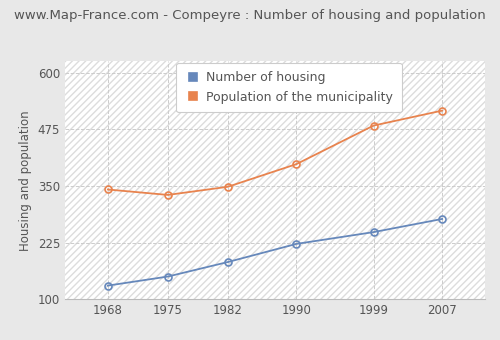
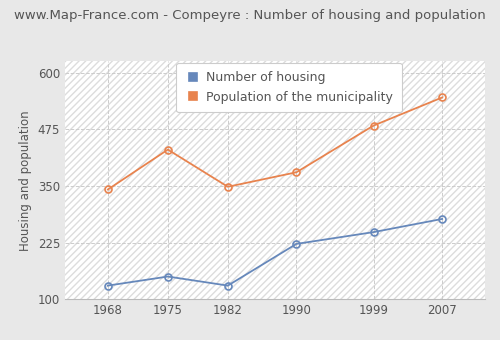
Population of the municipality/1975: 330 -> 430
Number of housing/1982: 182 -> 130
Population of the municipality/1990: 398 -> 380
Population of the municipality/2007: 516 -> 545
